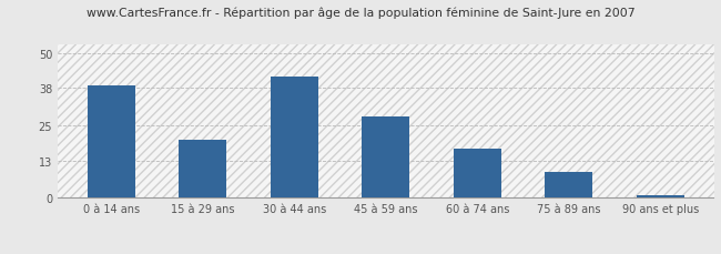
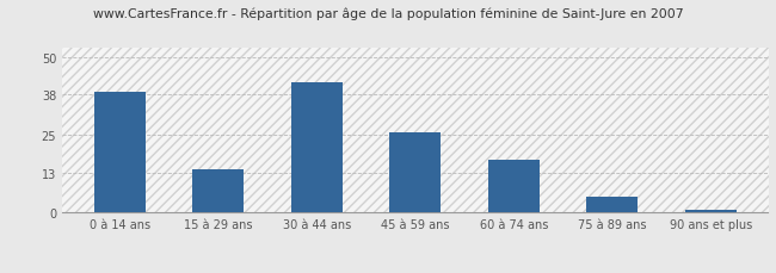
15 à 29 ans: 20 -> 14
45 à 59 ans: 28 -> 26
75 à 89 ans: 9 -> 5
